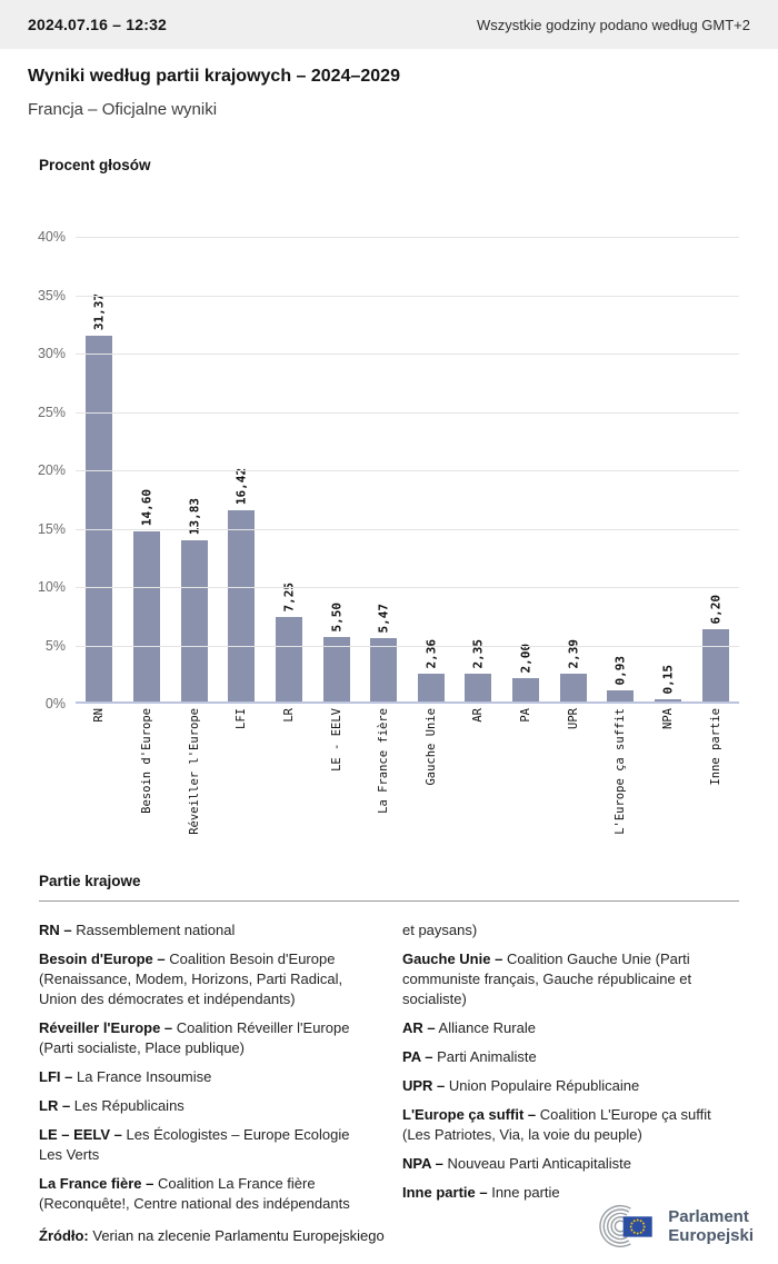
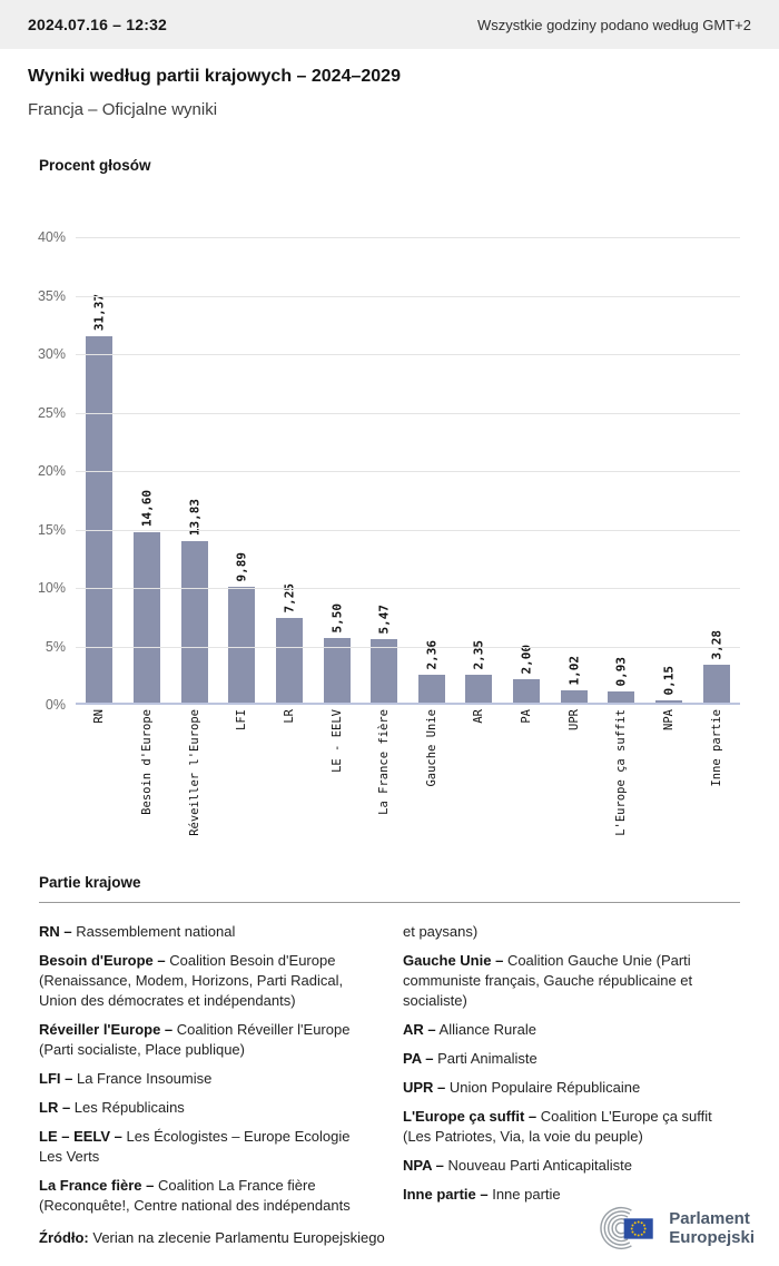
LFI: 16,42 -> 9,89
UPR: 2,39 -> 1,02
Inne partie: 6,20 -> 3,28
